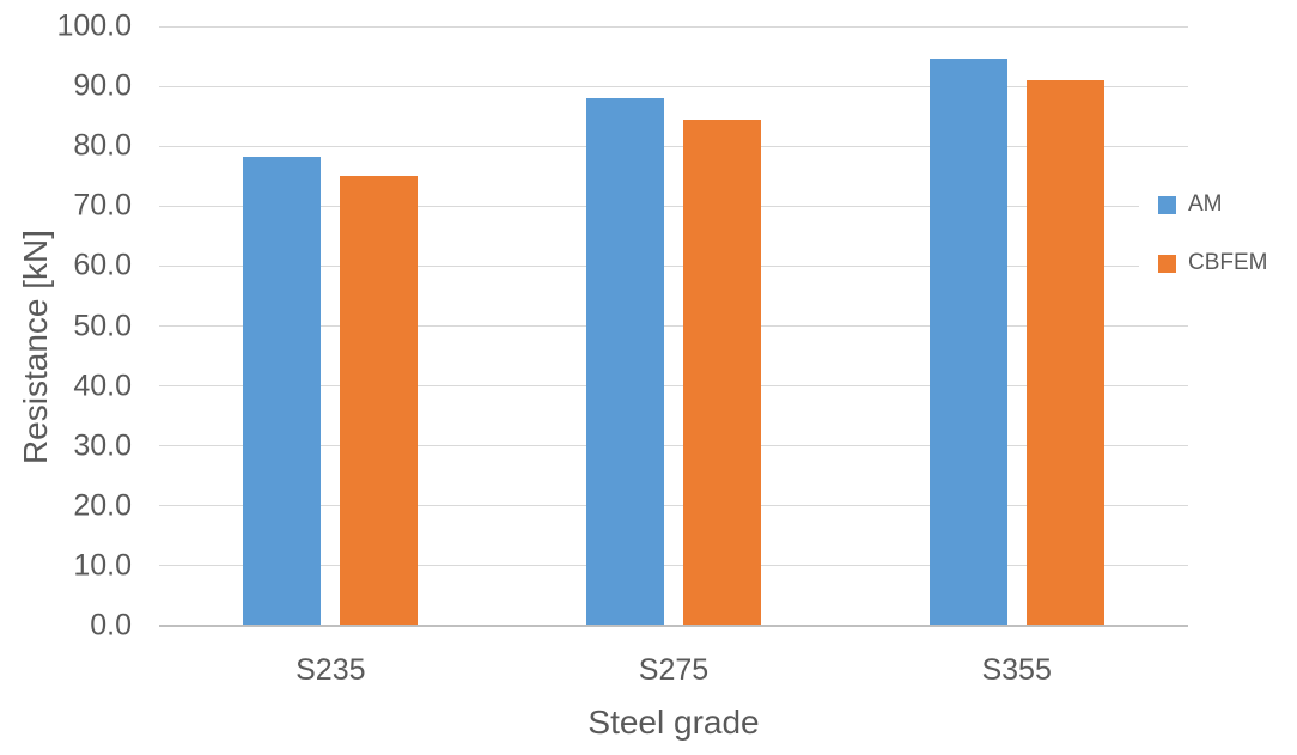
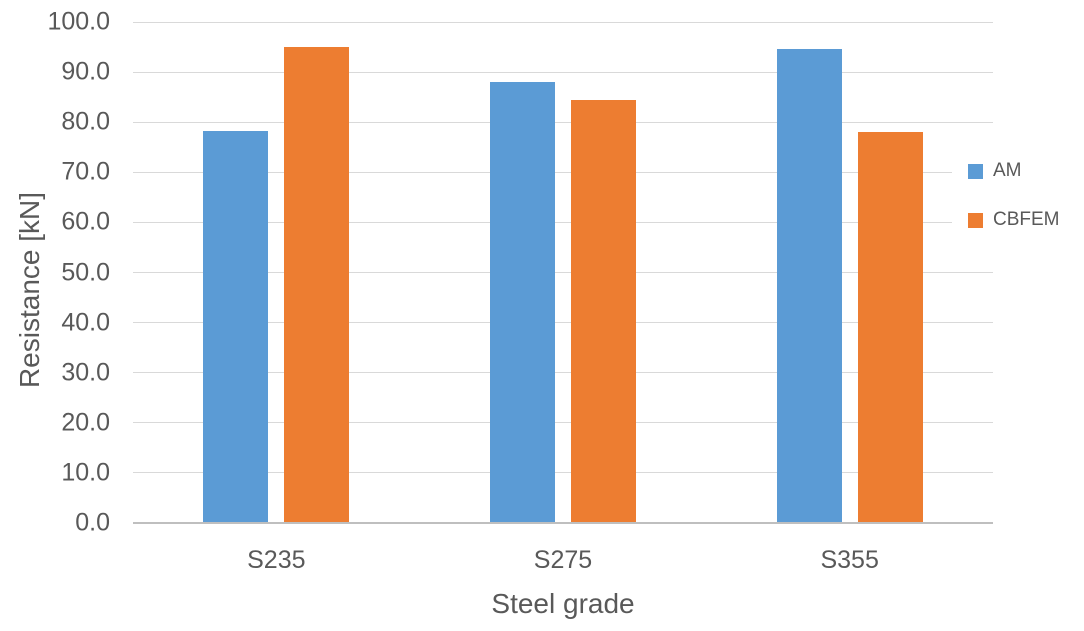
CBFEM/S235: 75 -> 95
CBFEM/S355: 91 -> 78
